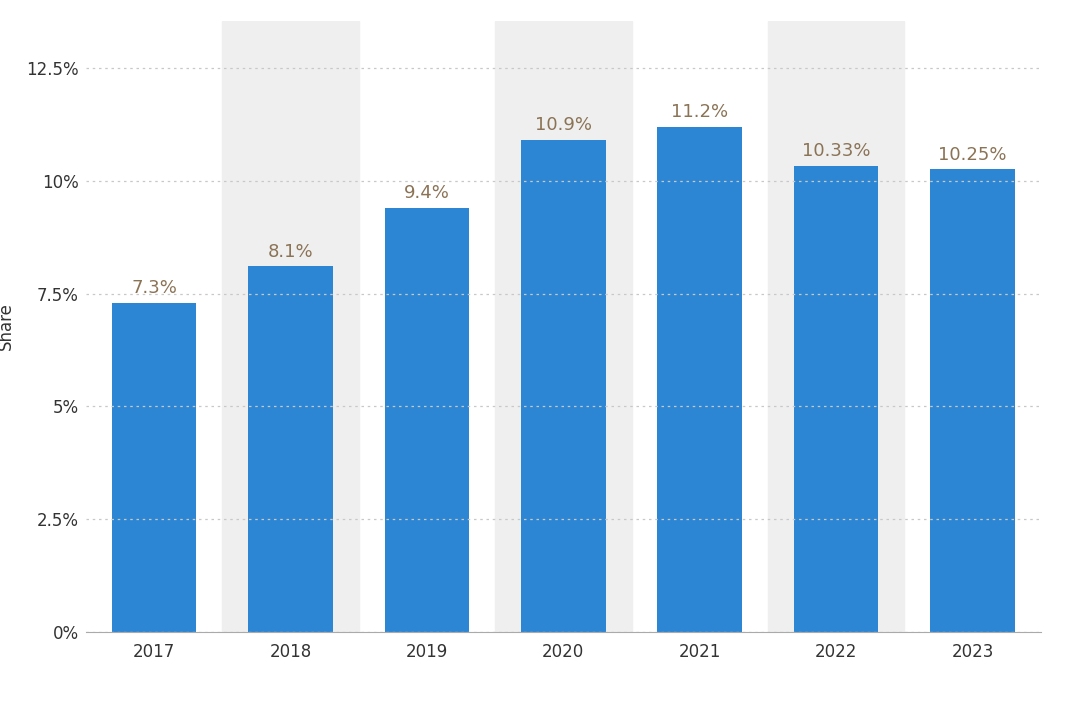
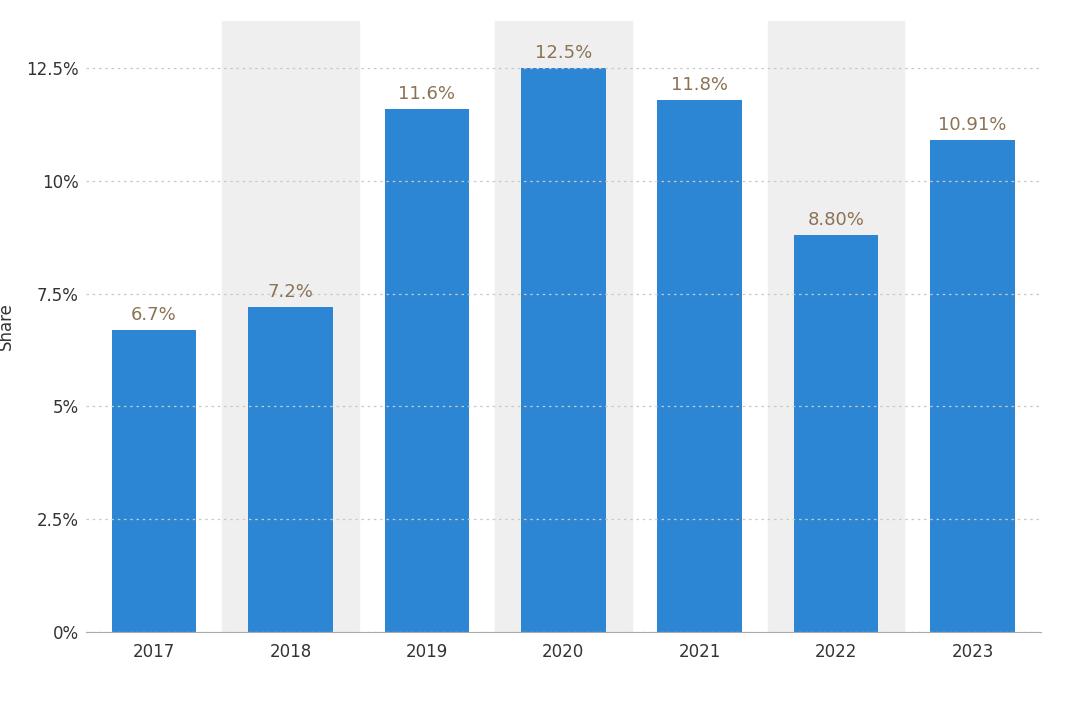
2017: 7.3% -> 6.7%
2018: 8.1% -> 7.2%
2019: 9.4% -> 11.6%
2020: 10.9% -> 12.5%
2021: 11.2% -> 11.8%
2022: 10.33% -> 8.80%
2023: 10.25% -> 10.91%
